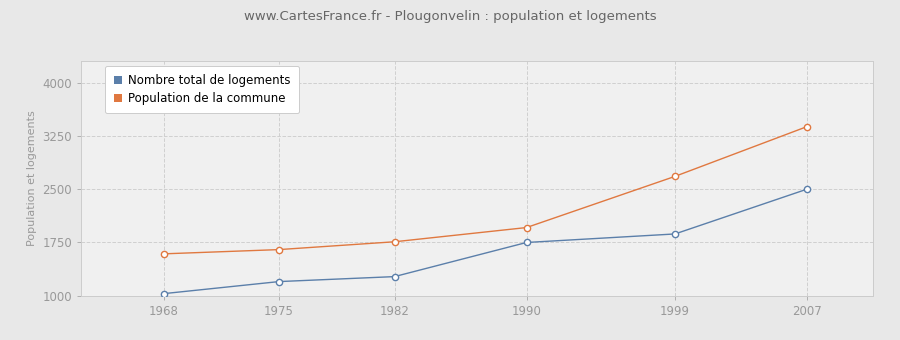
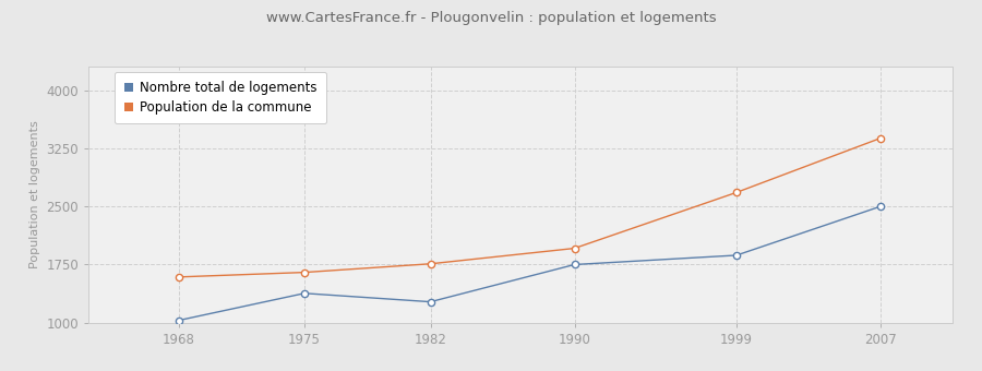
Nombre total de logements/1975: 1200 -> 1380
